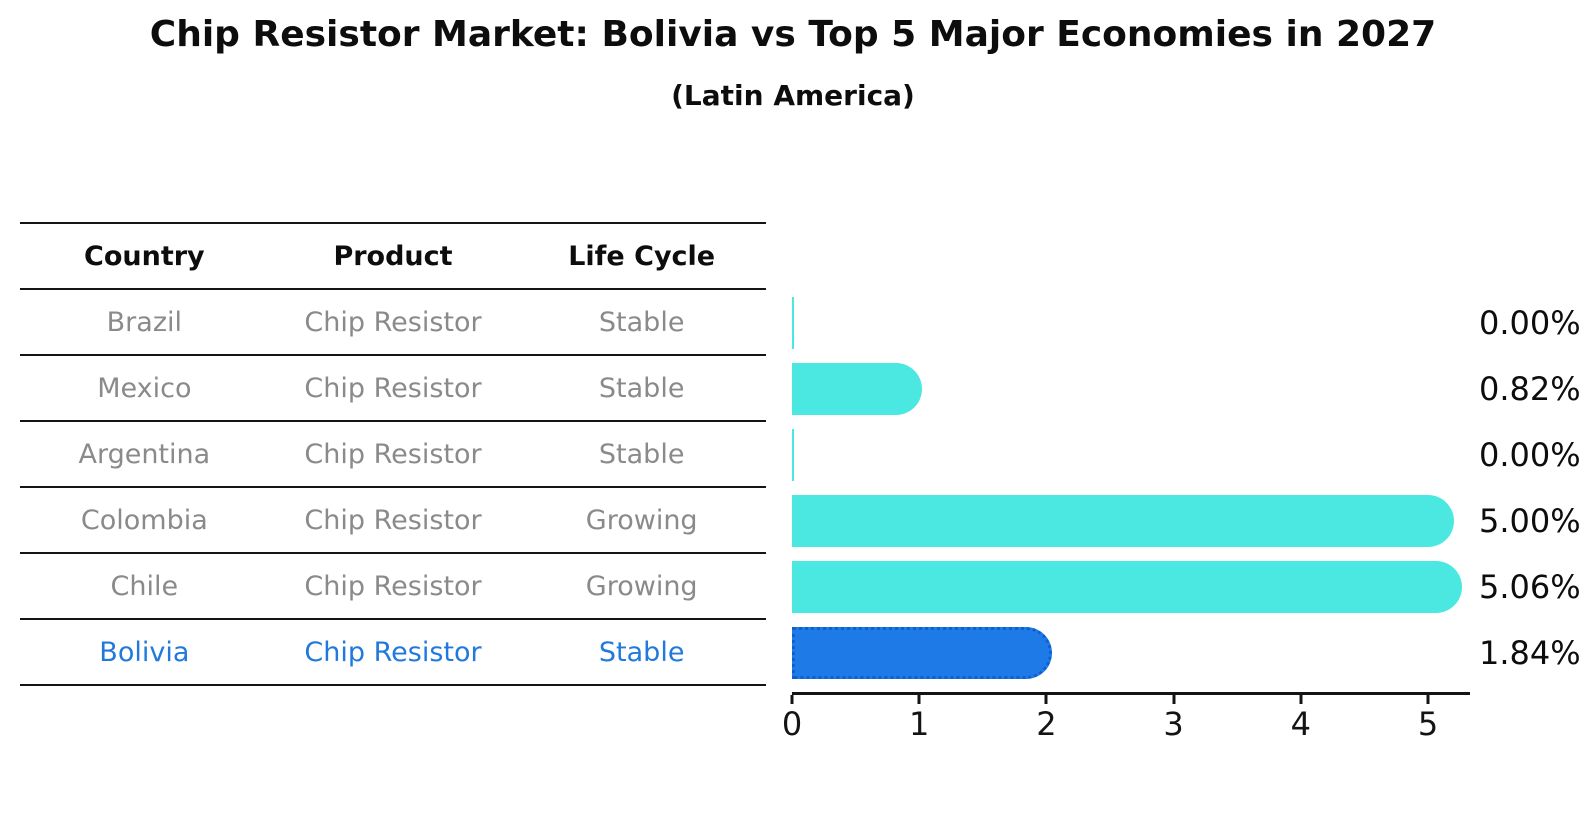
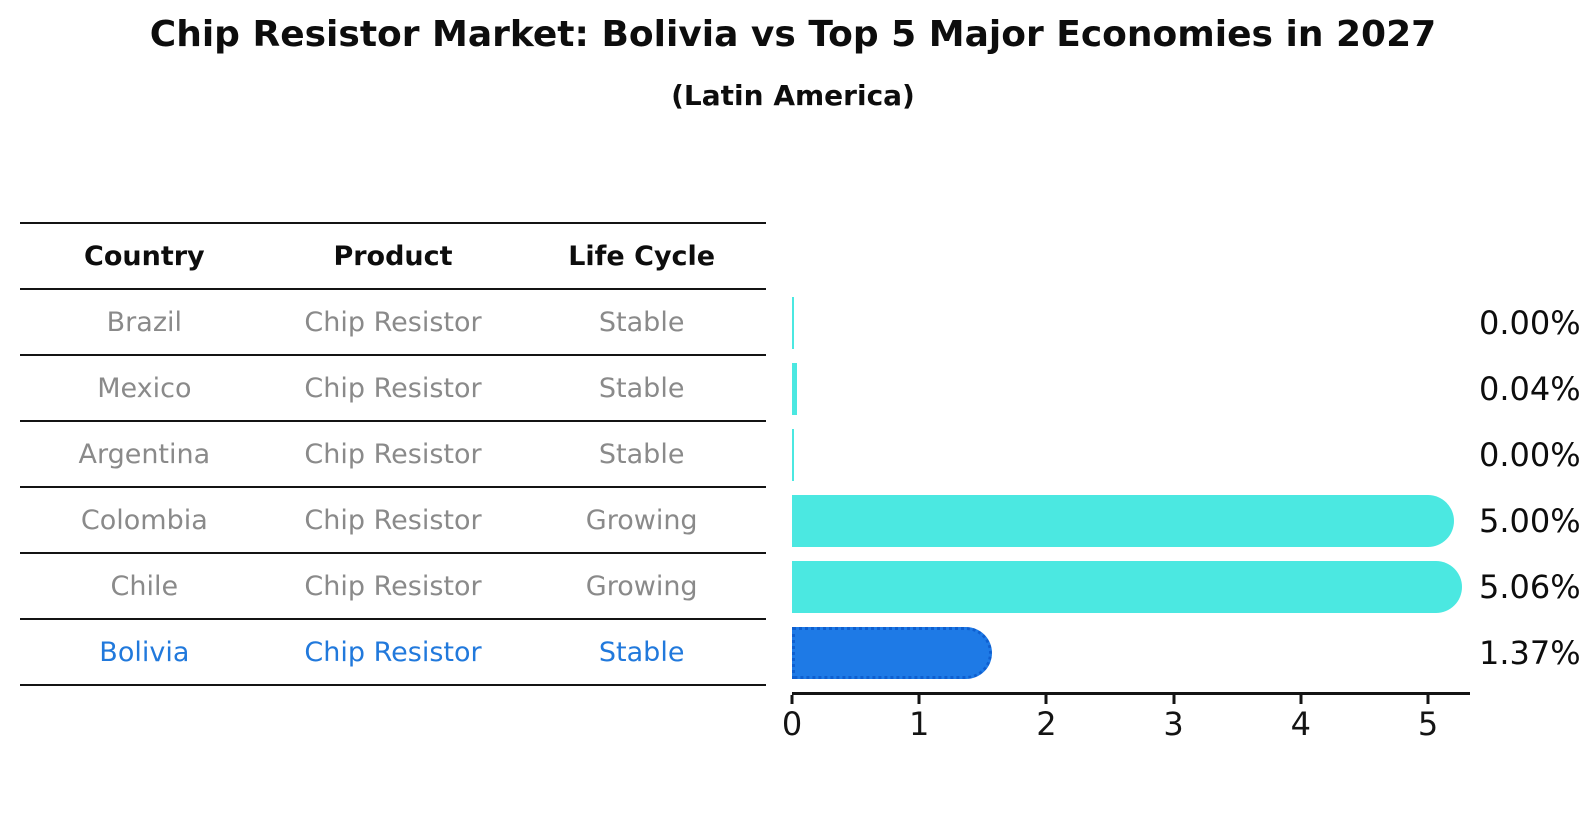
Mexico: 0.82% -> 0.04%
Bolivia: 1.84% -> 1.37%
